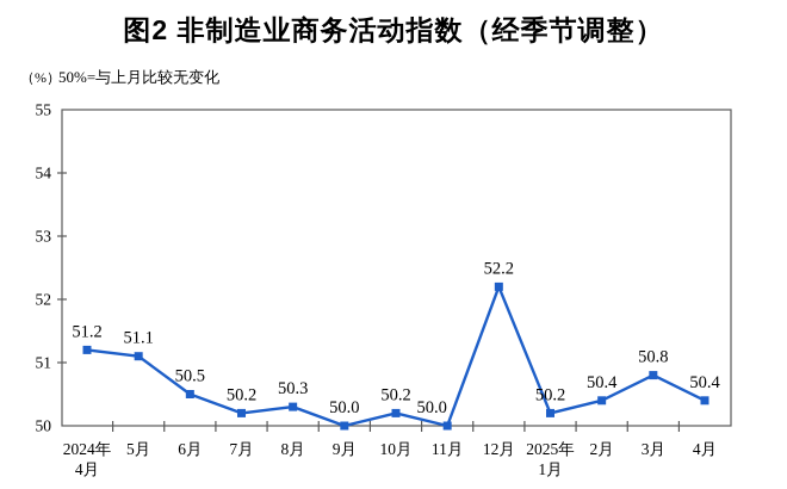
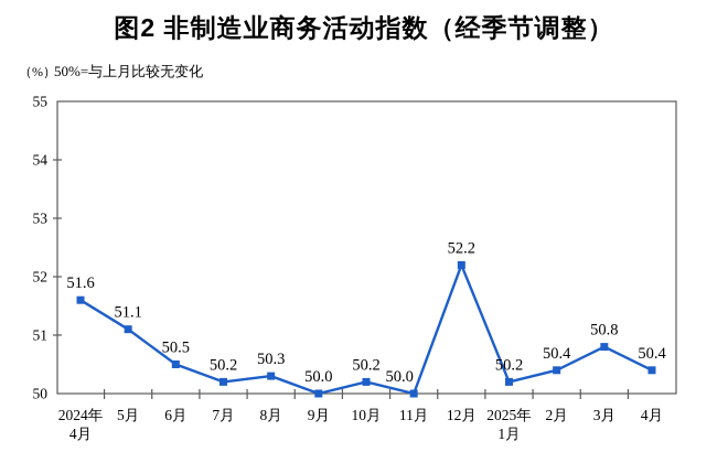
2024年 4月: 51.2 -> 51.6
